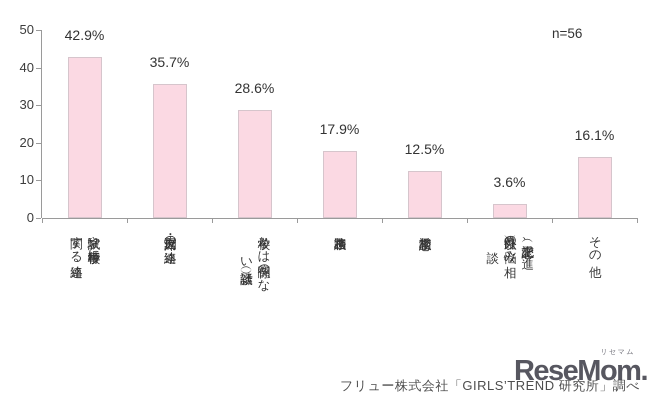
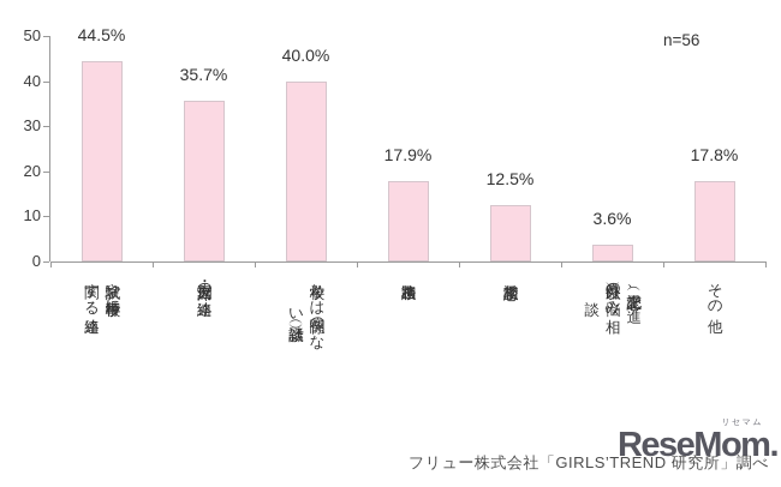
試験や学校行事に 関する連絡: 42.9% -> 44.5%
学校とは関係のな い話（雑談）: 28.6% -> 40.0%
その他: 16.1% -> 17.8%
